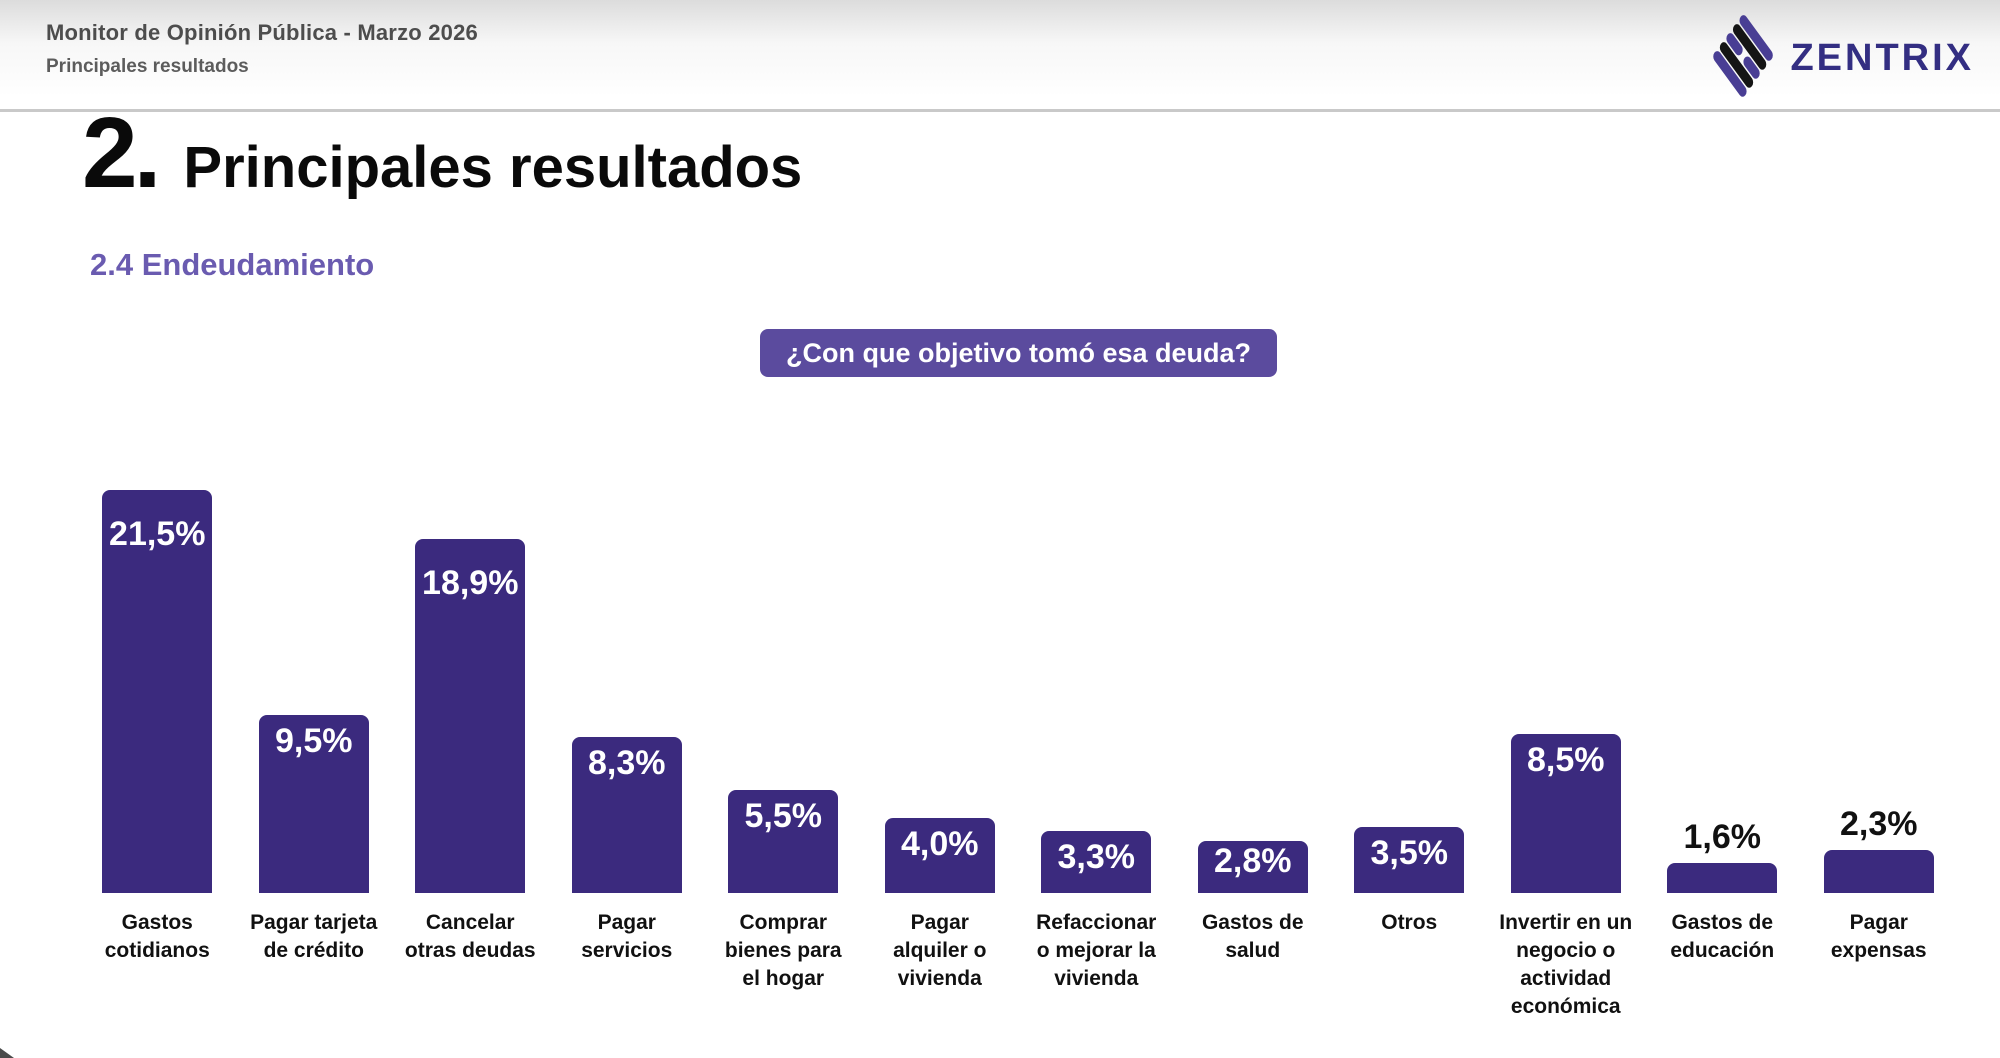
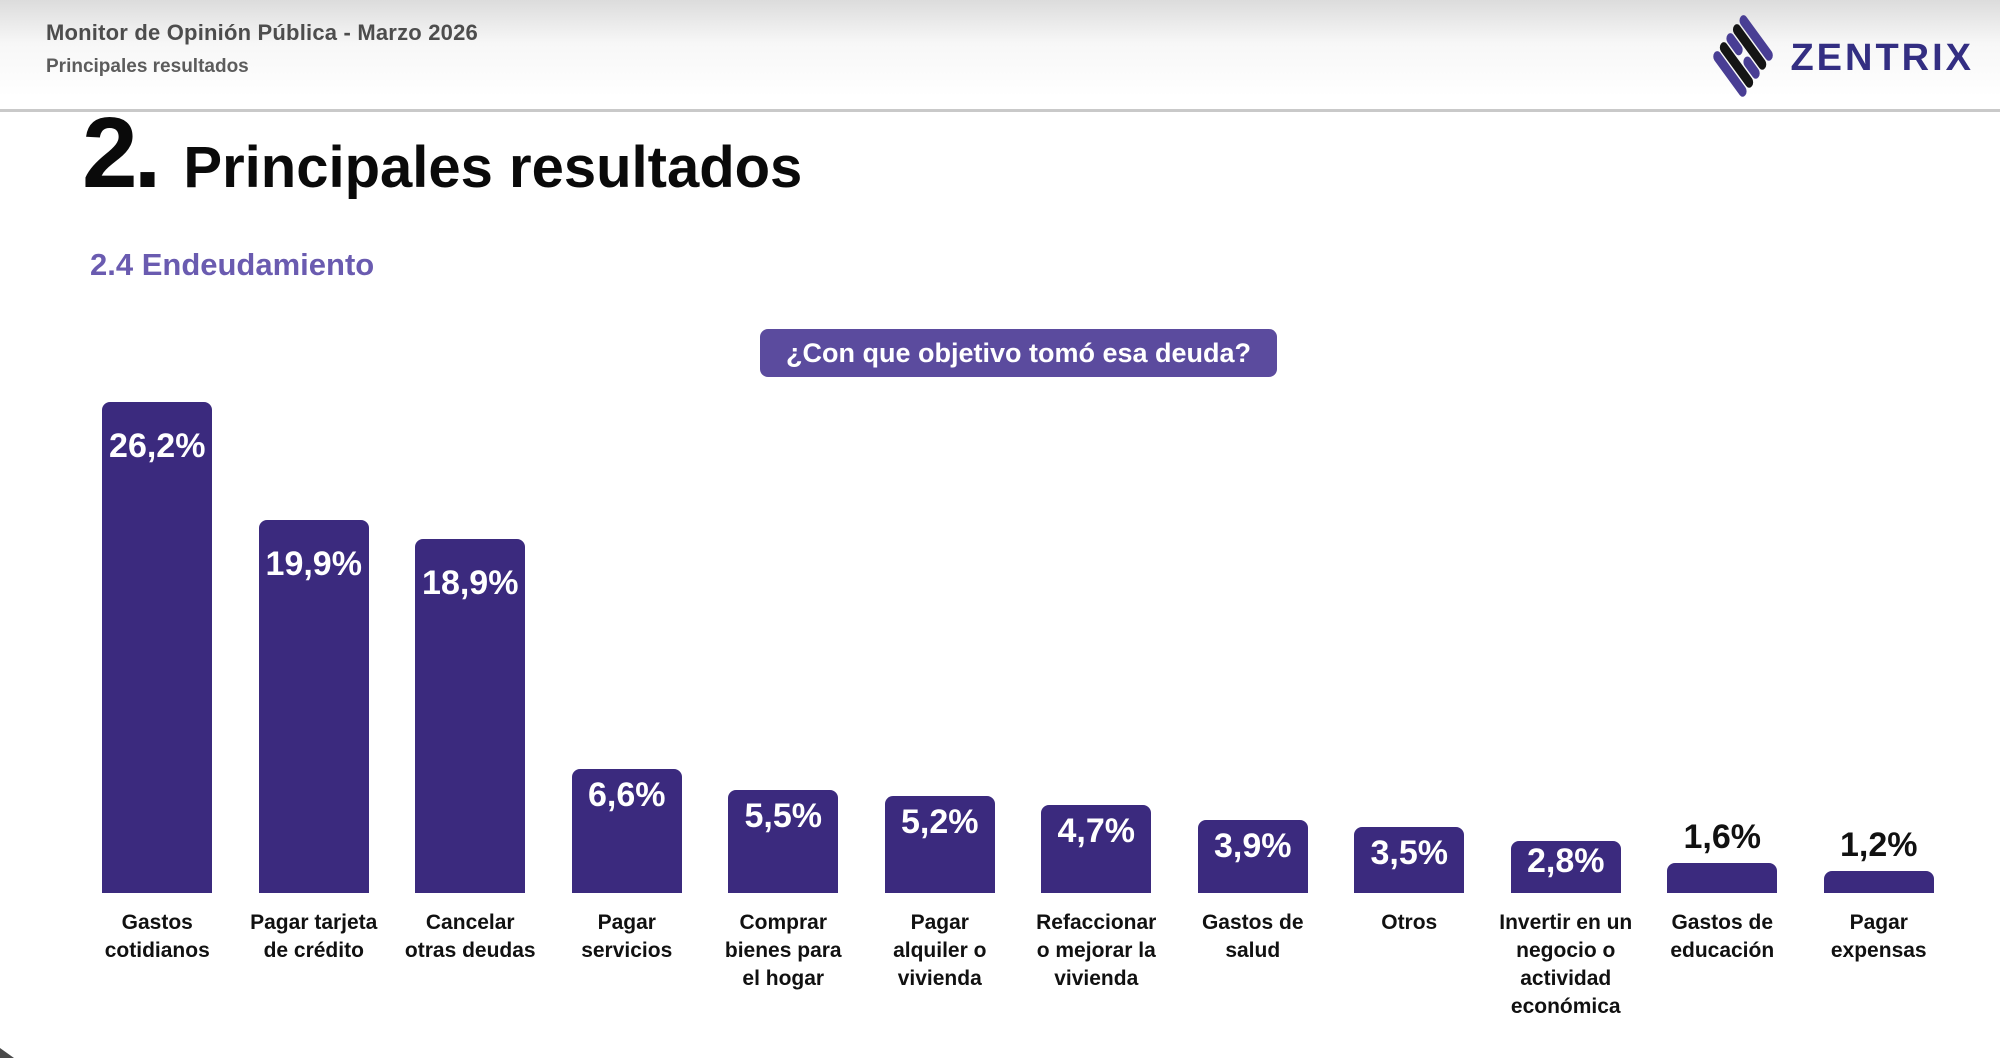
Gastos cotidianos: 21,5% -> 26,2%
Pagar tarjeta de crédito: 9,5% -> 19,9%
Pagar servicios: 8,3% -> 6,6%
Pagar alquiler o vivienda: 4,0% -> 5,2%
Refaccionar o mejorar la vivienda: 3,3% -> 4,7%
Gastos de salud: 2,8% -> 3,9%
Invertir en un negocio o actividad económica: 8,5% -> 2,8%
Pagar expensas: 2,3% -> 1,2%
